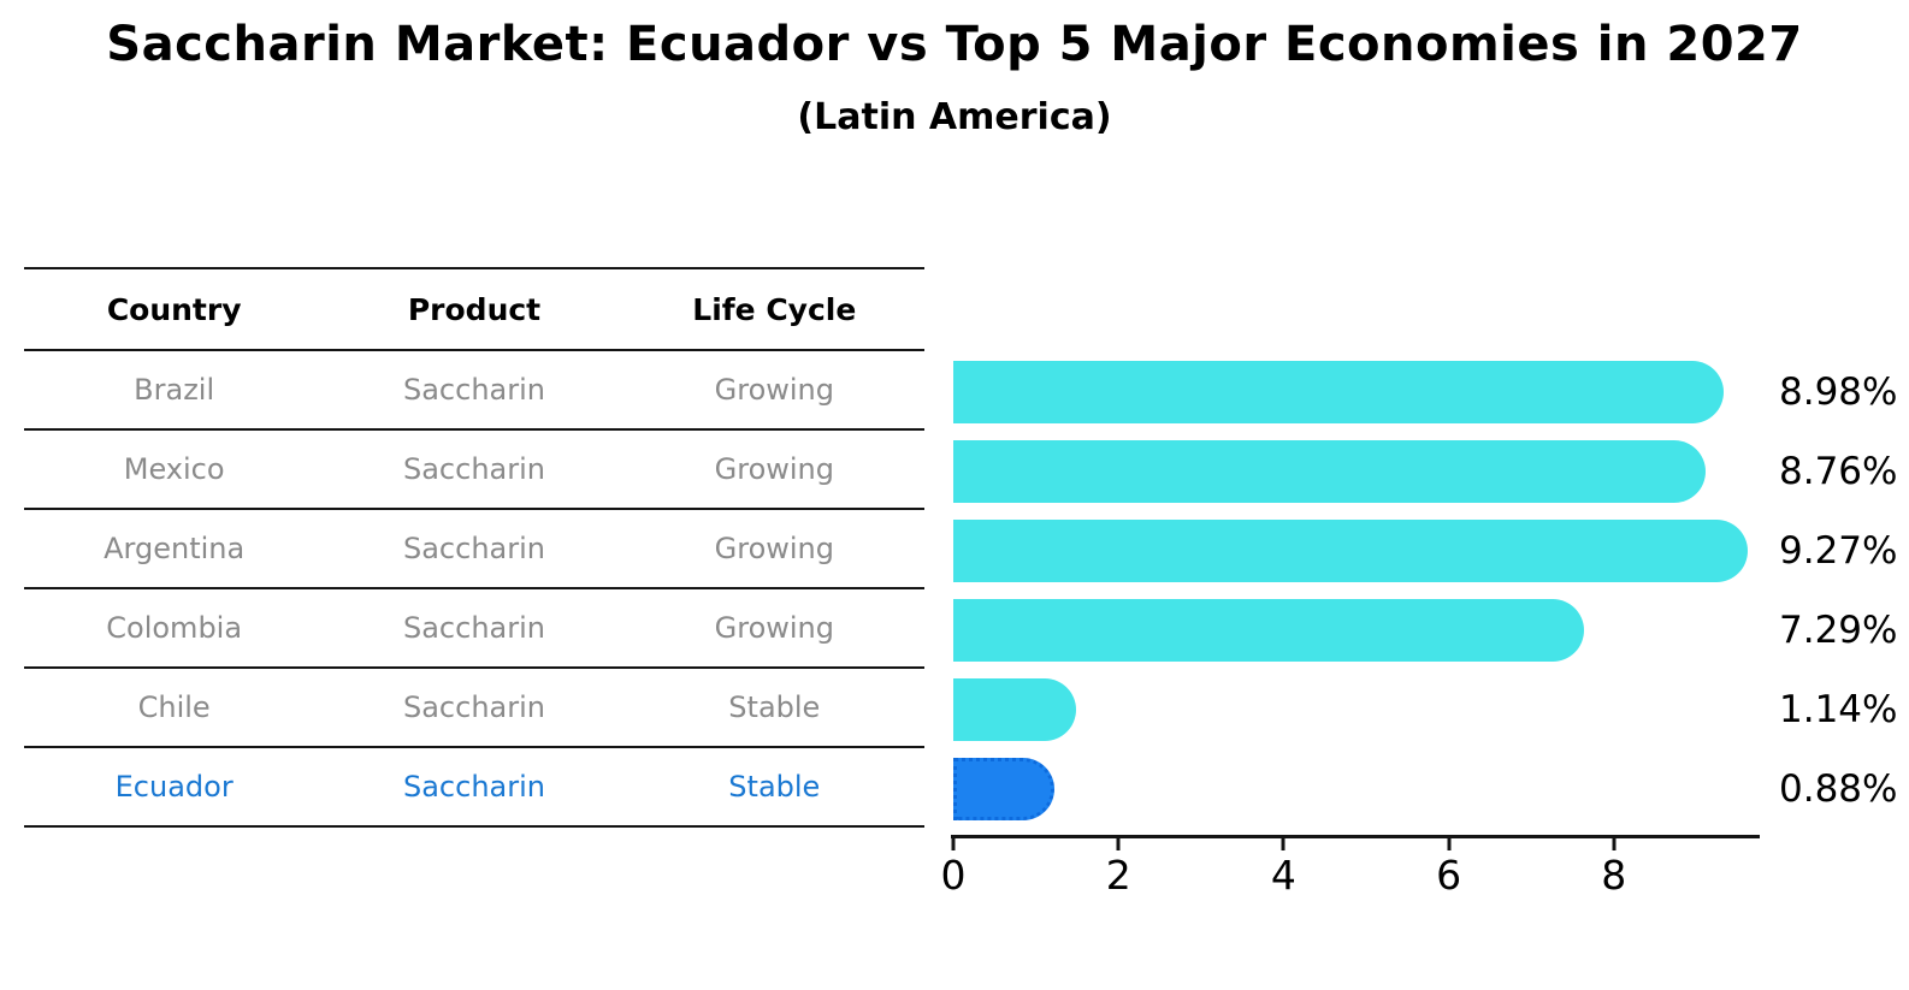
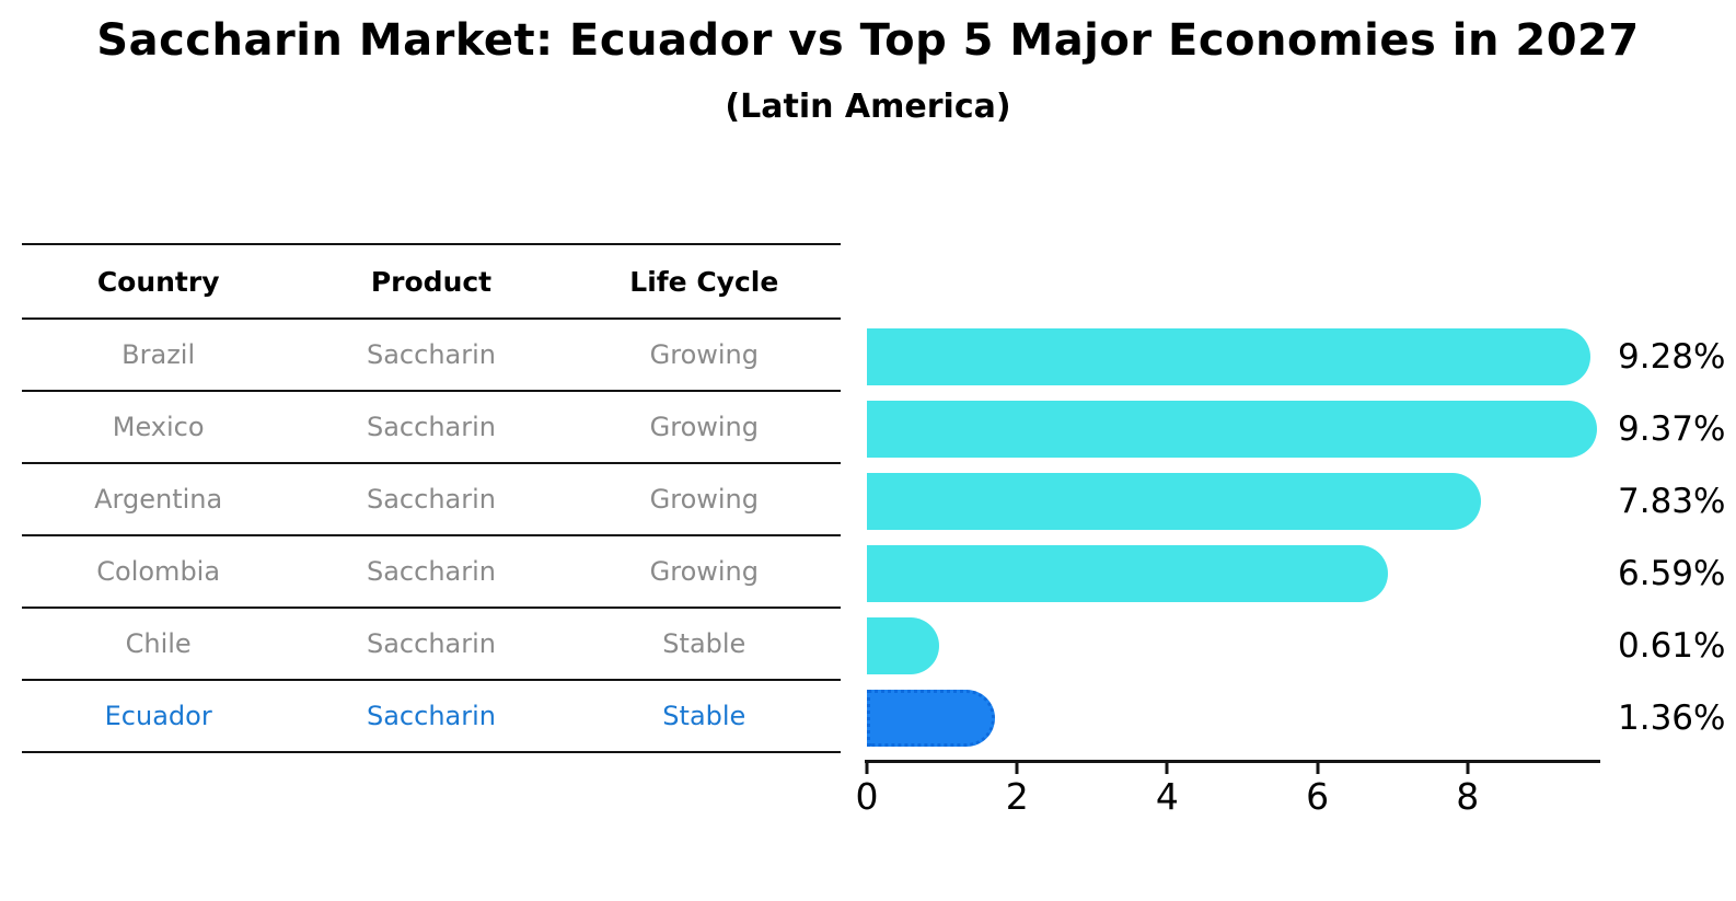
Brazil: 8.98% -> 9.28%
Mexico: 8.76% -> 9.37%
Argentina: 9.27% -> 7.83%
Colombia: 7.29% -> 6.59%
Chile: 1.14% -> 0.61%
Ecuador: 0.88% -> 1.36%
